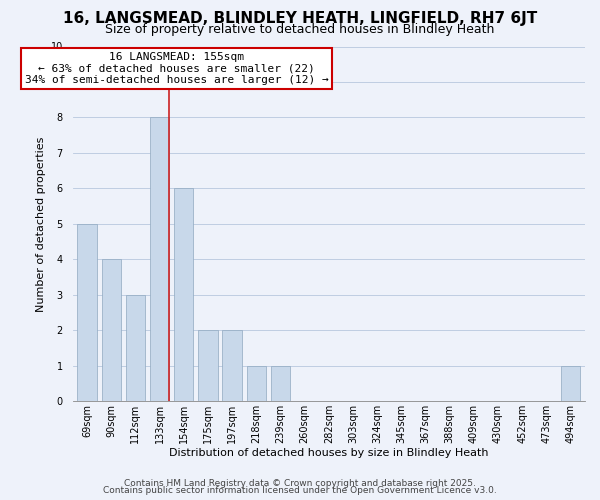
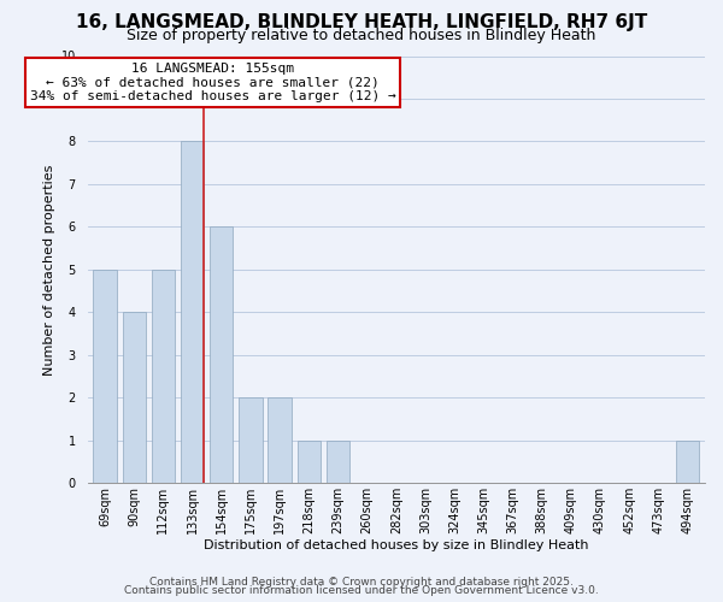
112sqm: 3 -> 5
